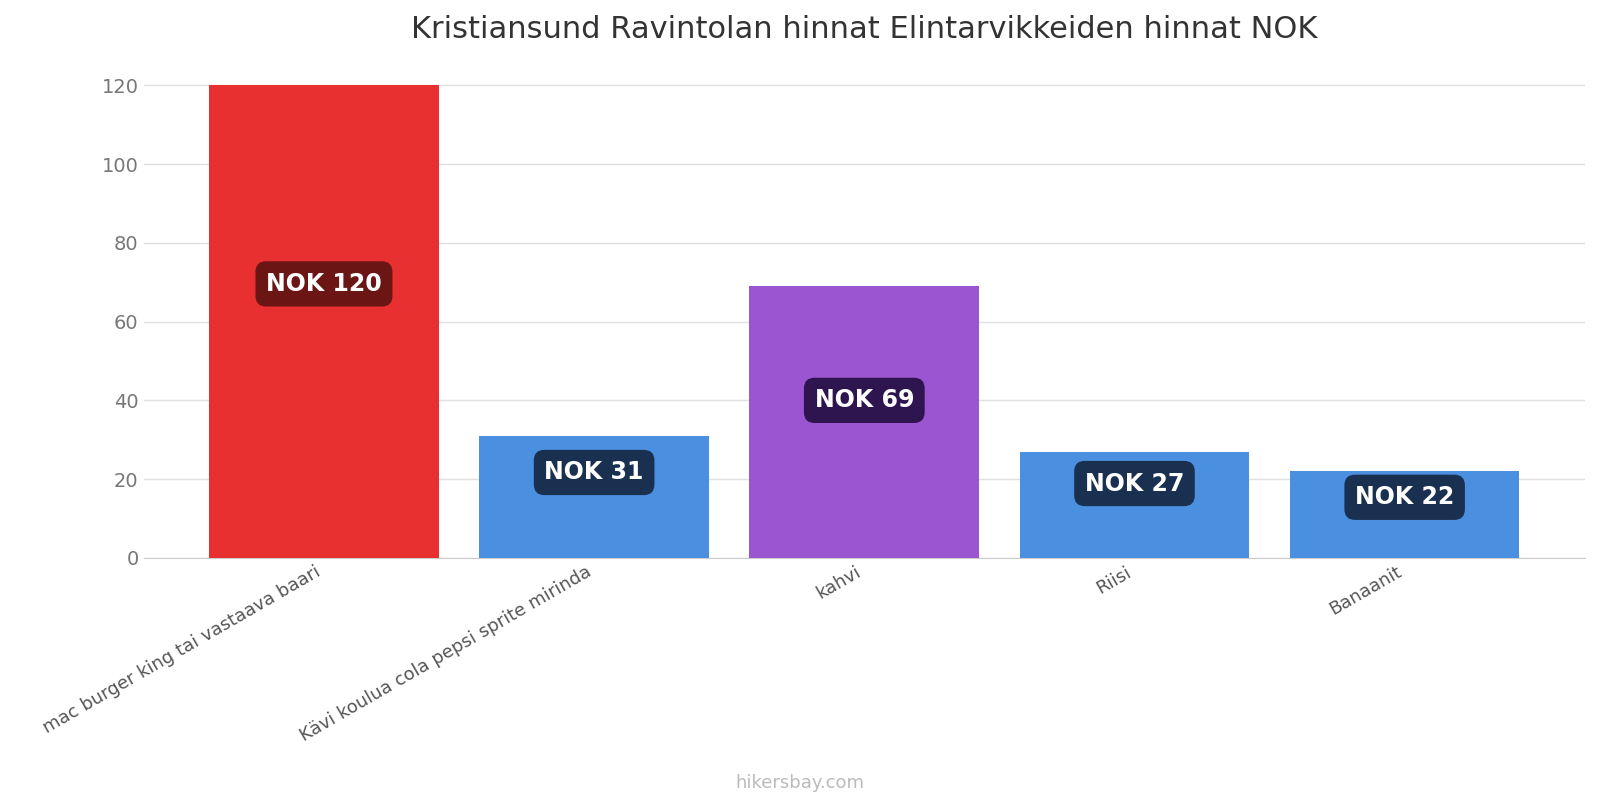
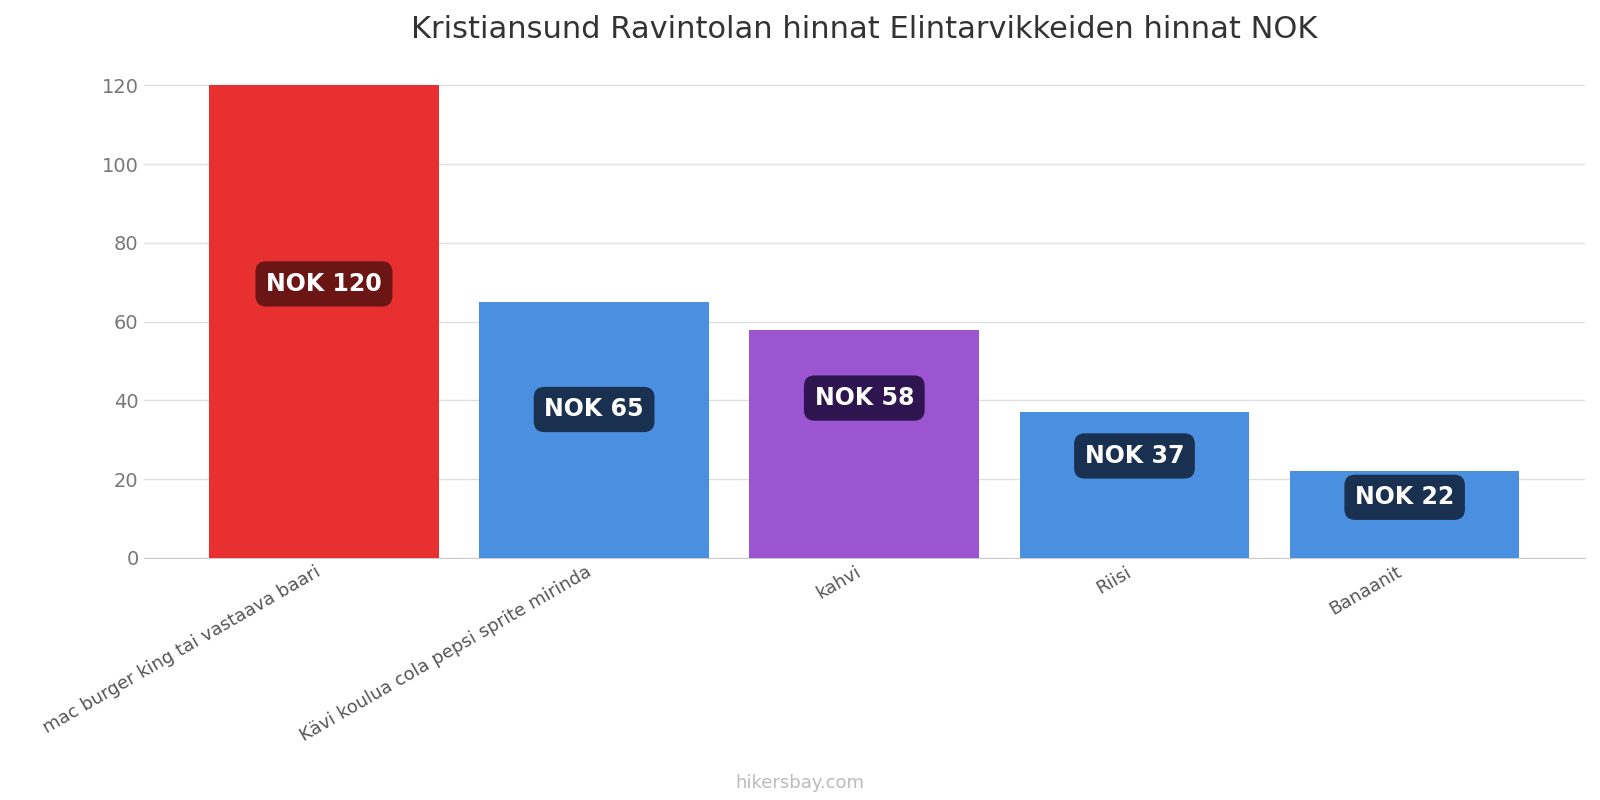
Kävi koulua cola pepsi sprite mirinda: 31 -> 65
kahvi: 69 -> 58
Riisi: 27 -> 37
